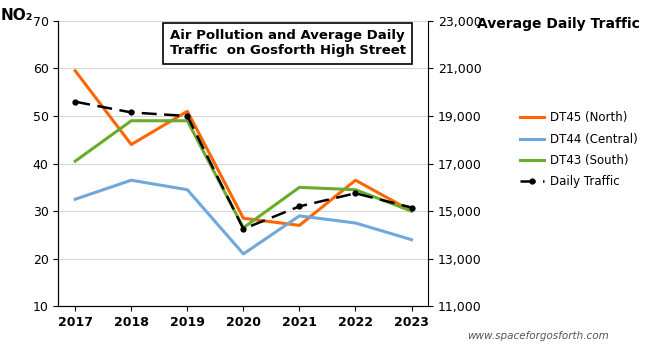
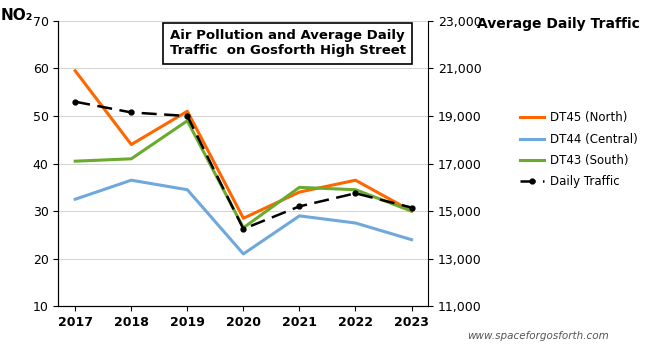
DT43 (South)/2018: 49.0 -> 41.0
DT45 (North)/2021: 27.0 -> 34.0
